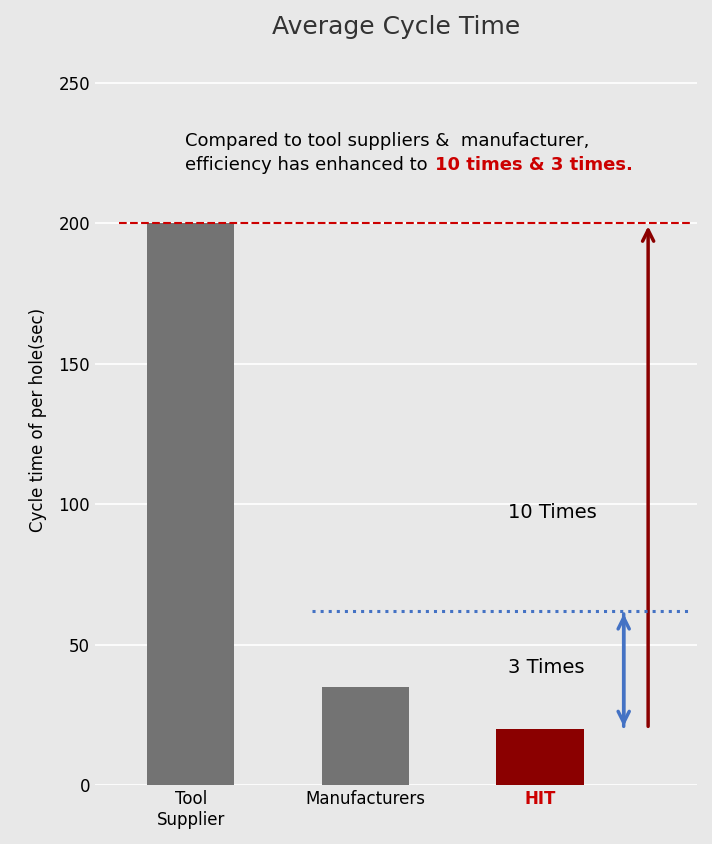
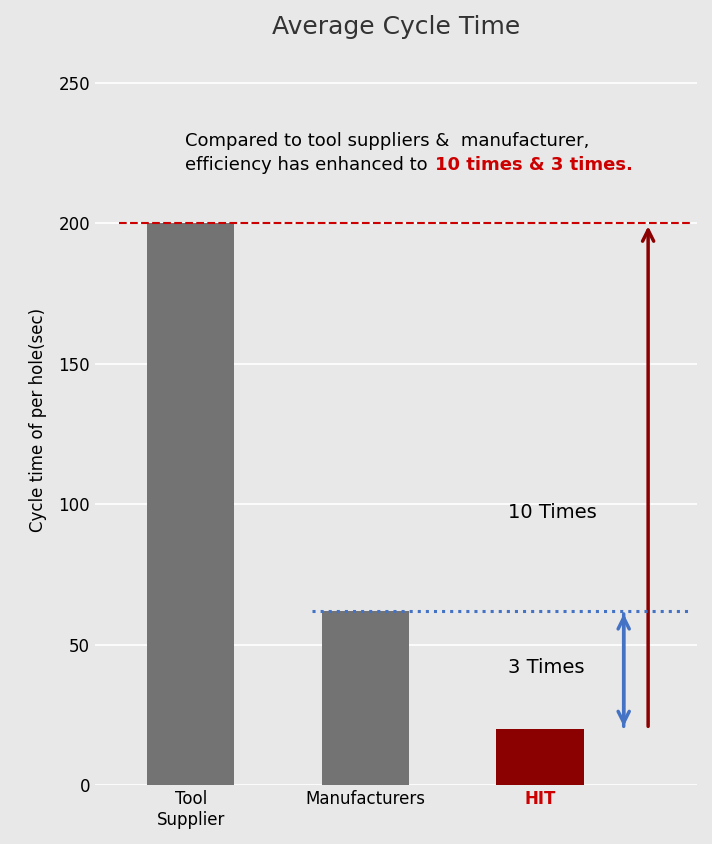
Manufacturers: 35 -> 62
